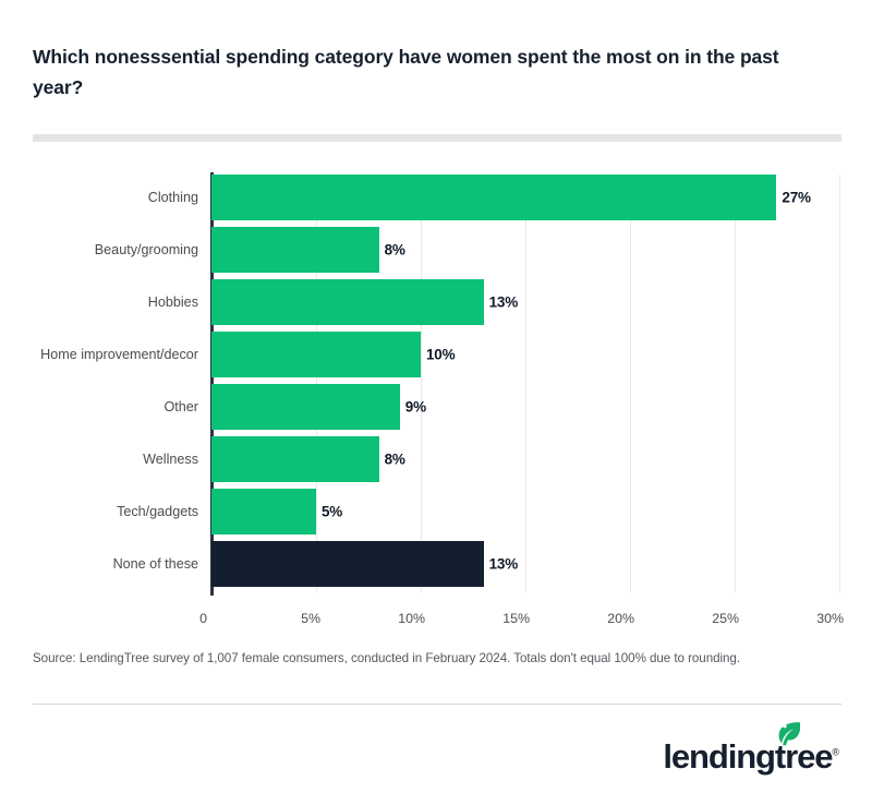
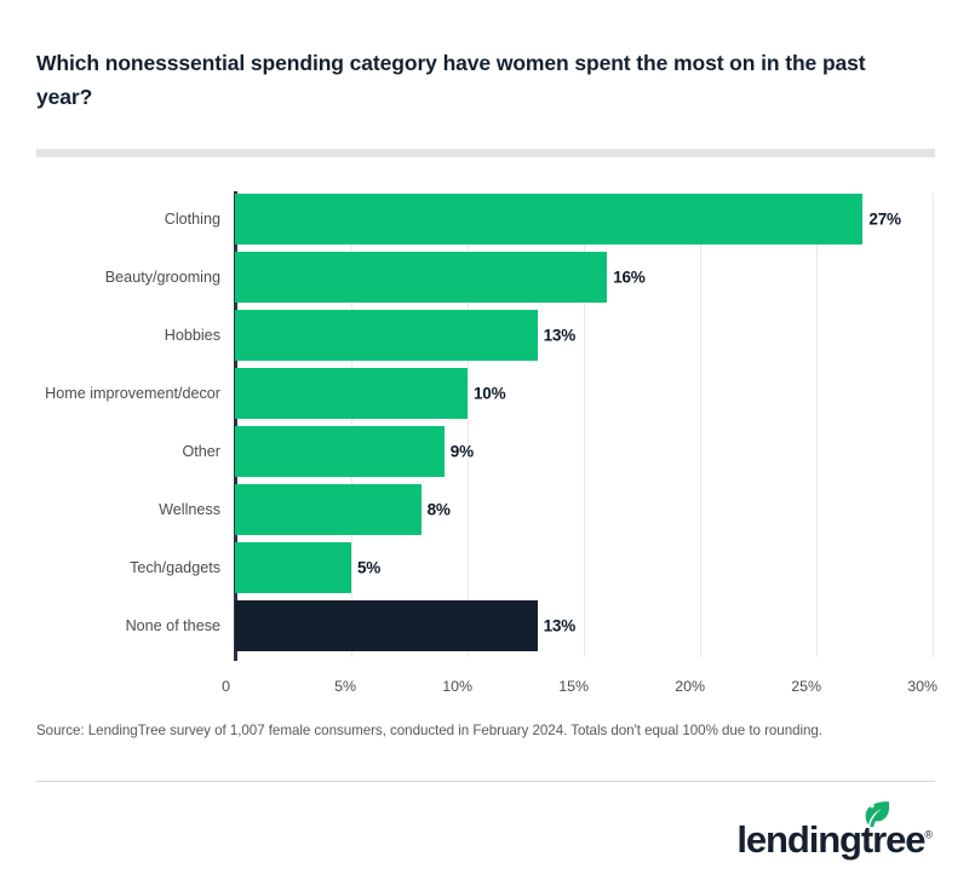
Beauty/grooming: 8% -> 16%
